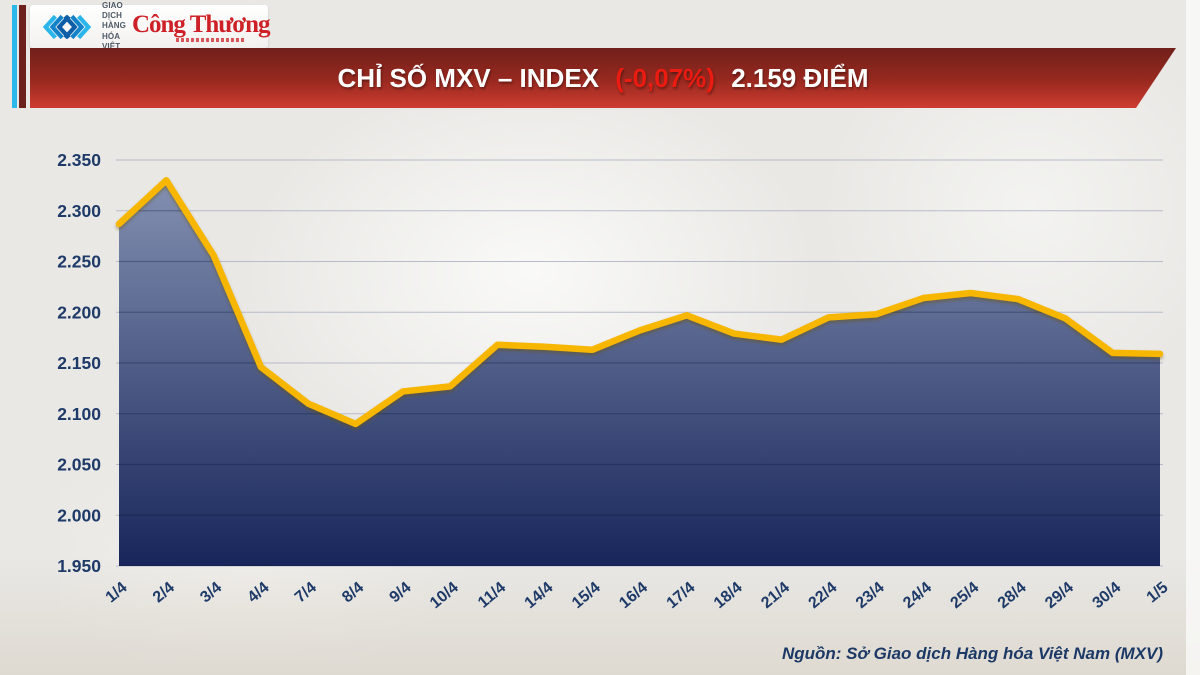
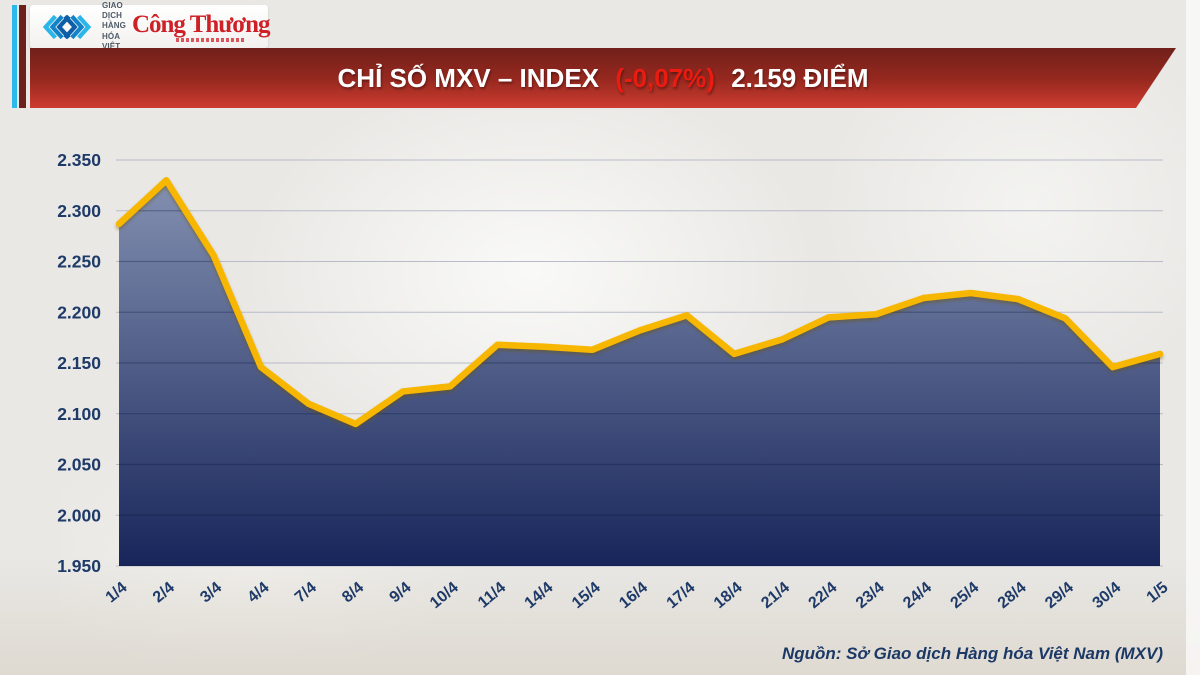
18/4: 2.179 -> 2.159
30/4: 2.160 -> 2.146
